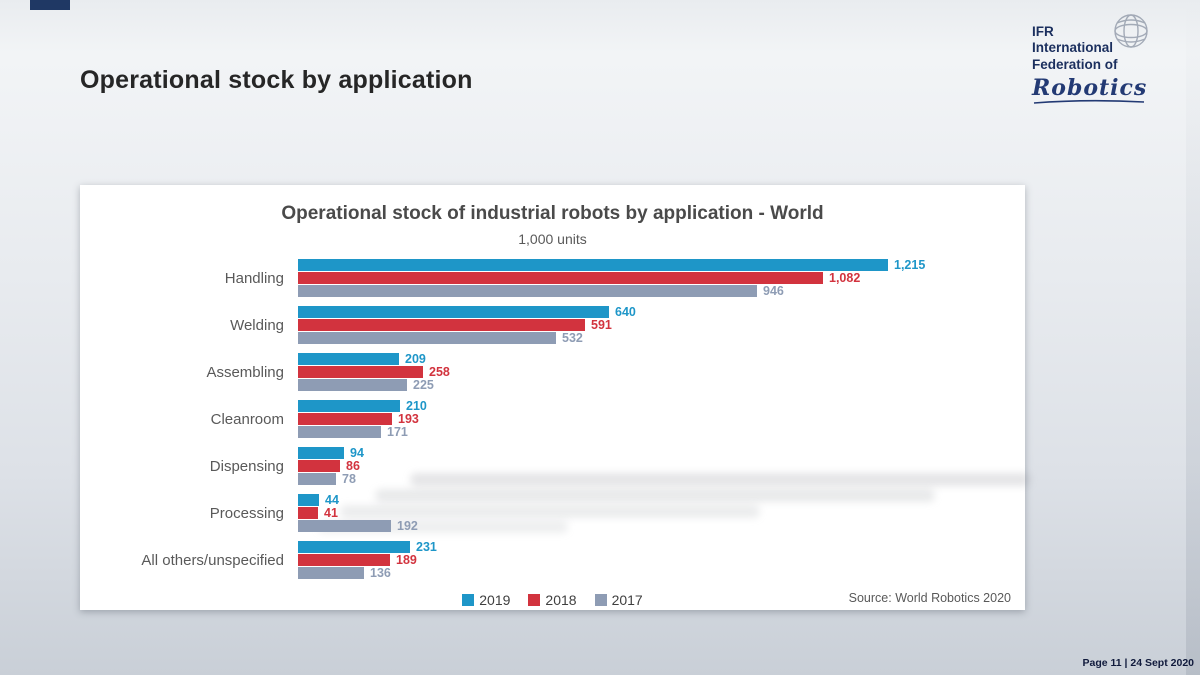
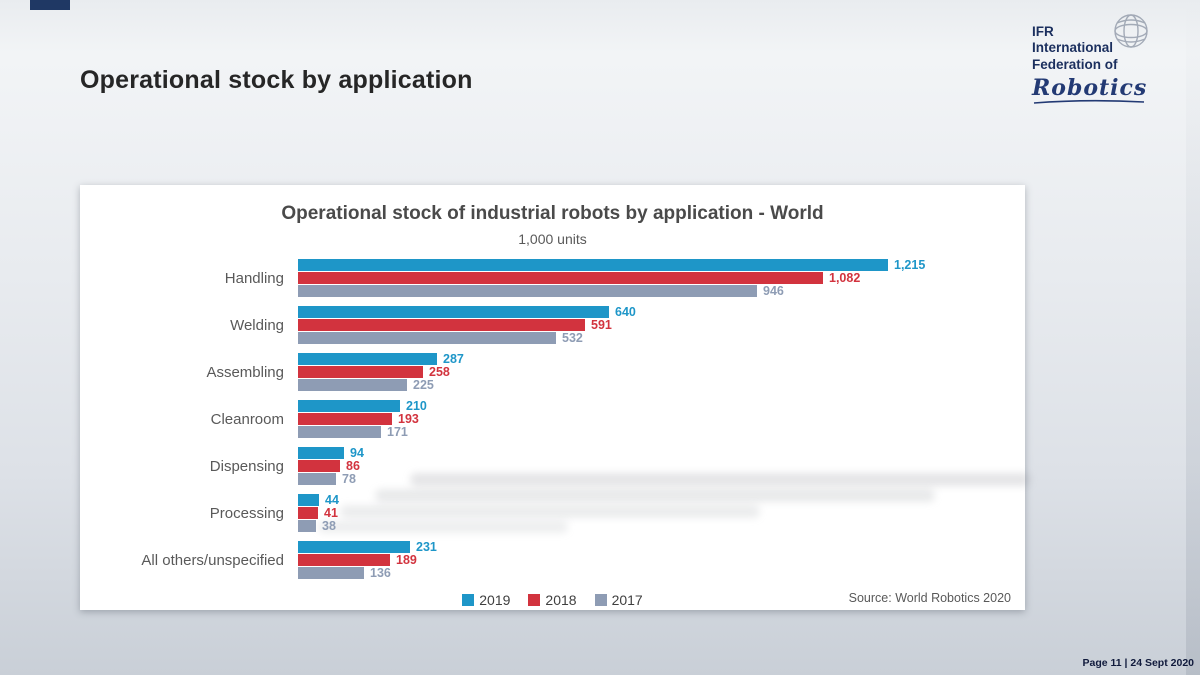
2019/Assembling: 209 -> 287
2017/Processing: 192 -> 38
